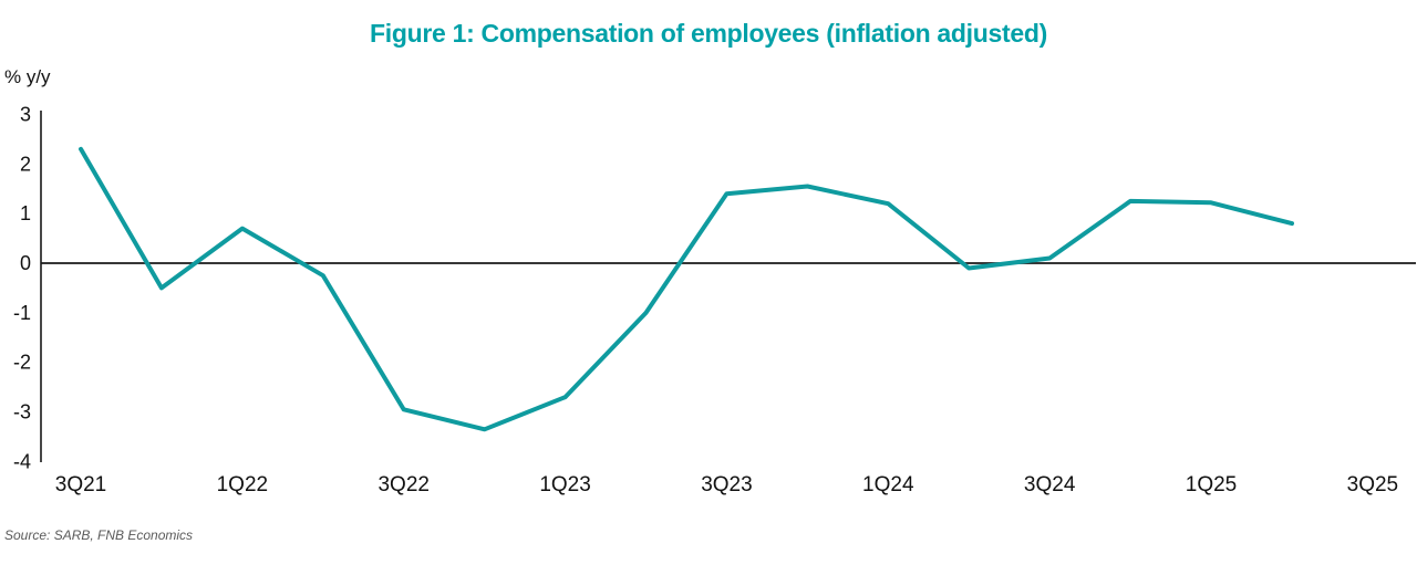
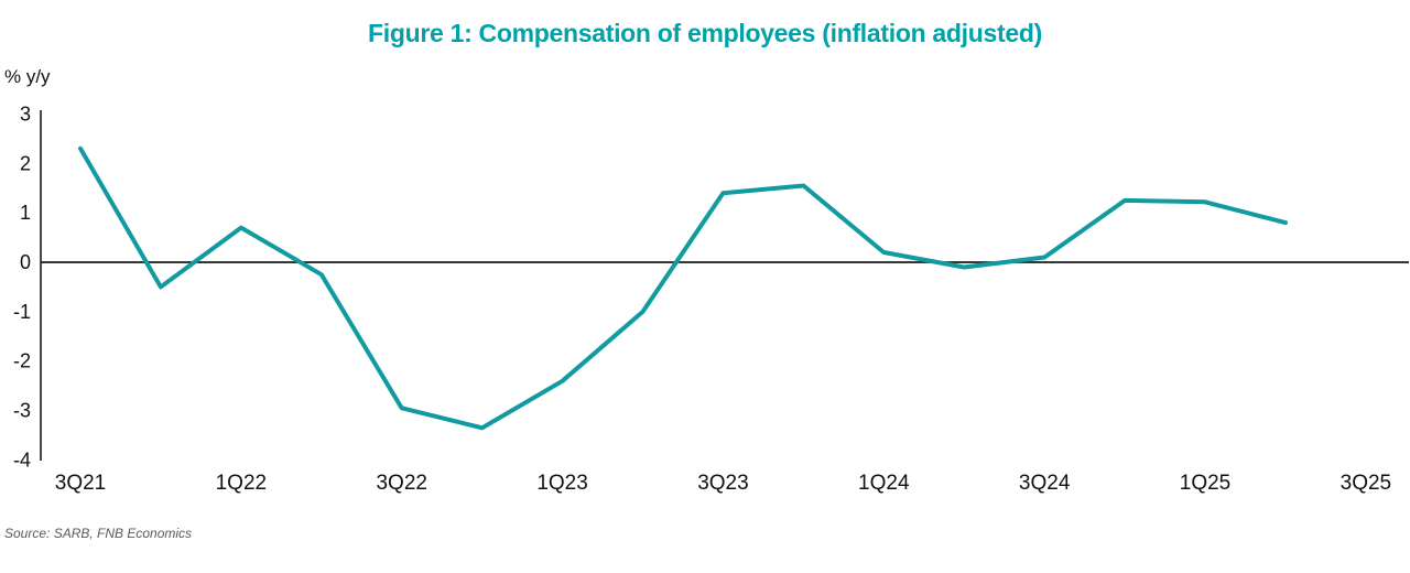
1Q23: -2.7 -> -2.4
1Q24: 1.2 -> 0.2
